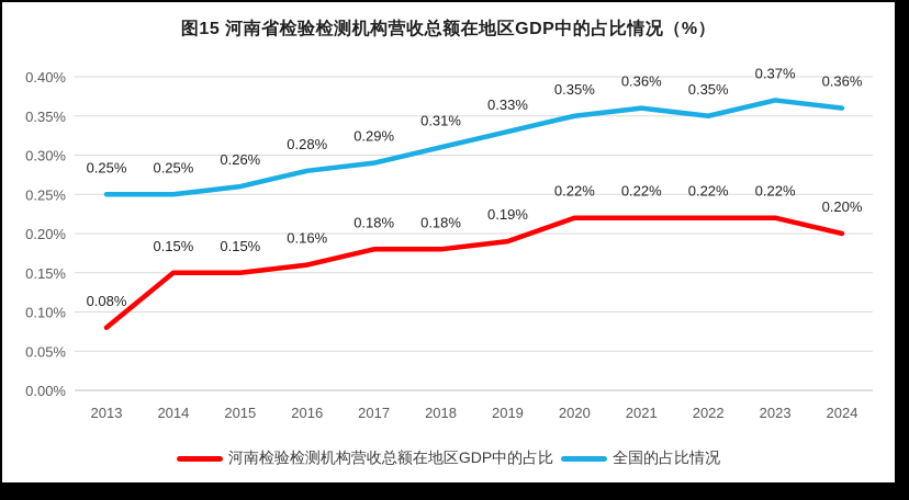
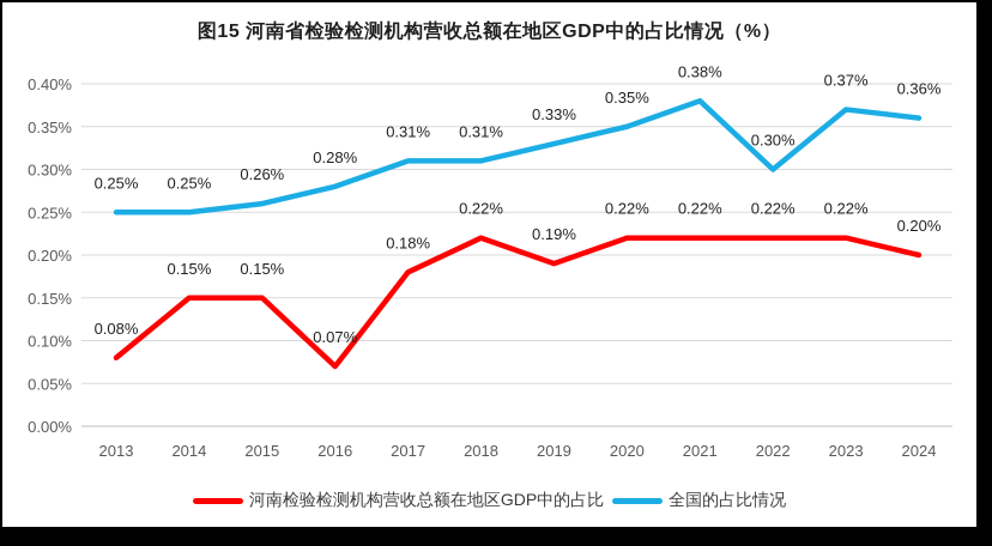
河南检验检测机构营收总额在地区GDP中的占比/2016: 0.16% -> 0.07%
全国的占比情况/2017: 0.29% -> 0.31%
河南检验检测机构营收总额在地区GDP中的占比/2018: 0.18% -> 0.22%
全国的占比情况/2021: 0.36% -> 0.38%
全国的占比情况/2022: 0.35% -> 0.30%
